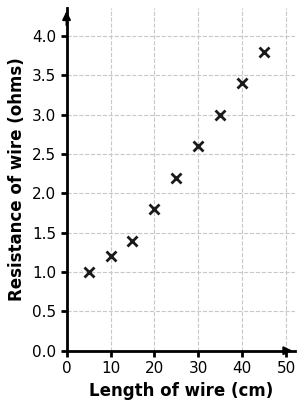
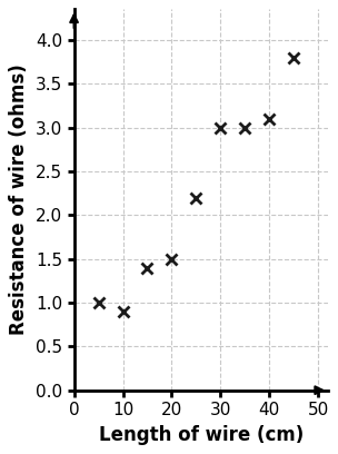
10: 1.2 -> 0.9
20: 1.8 -> 1.5
30: 2.6 -> 3.0
40: 3.4 -> 3.1
